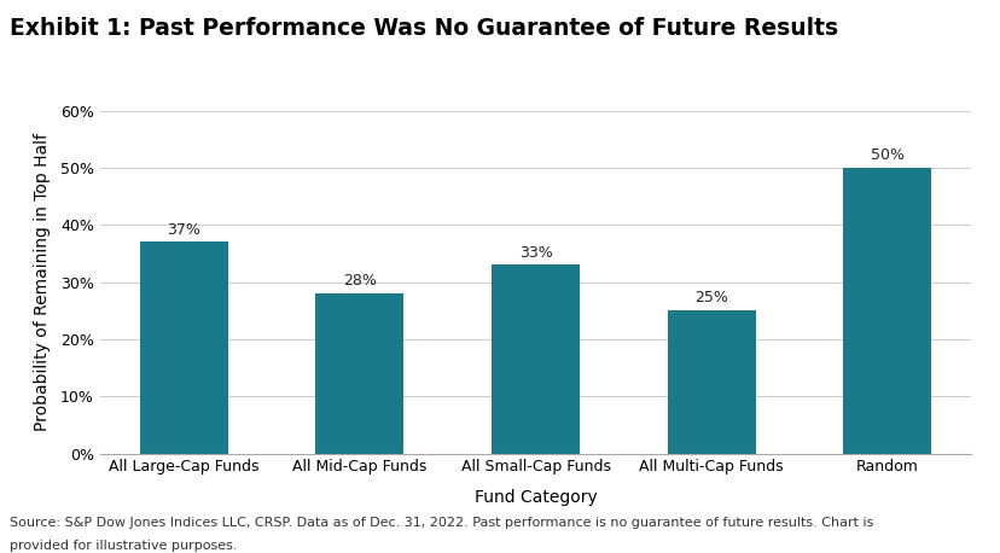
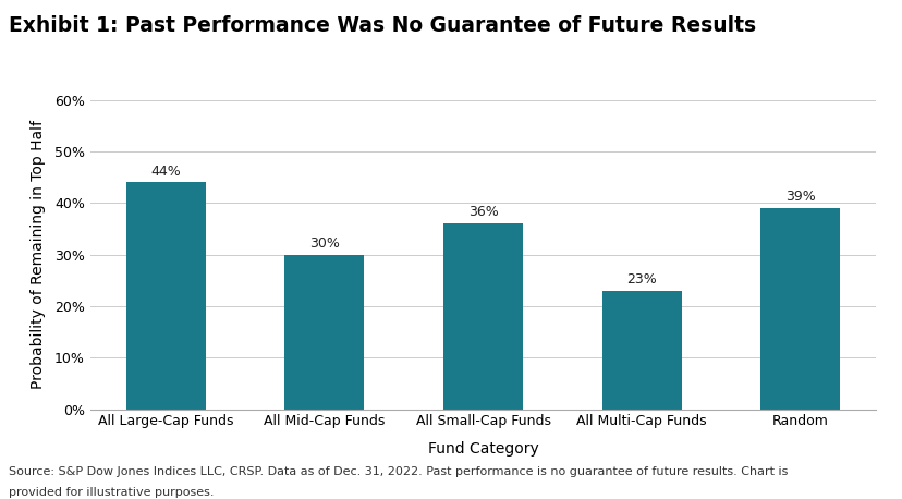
All Large-Cap Funds: 37% -> 44%
All Mid-Cap Funds: 28% -> 30%
All Small-Cap Funds: 33% -> 36%
All Multi-Cap Funds: 25% -> 23%
Random: 50% -> 39%
